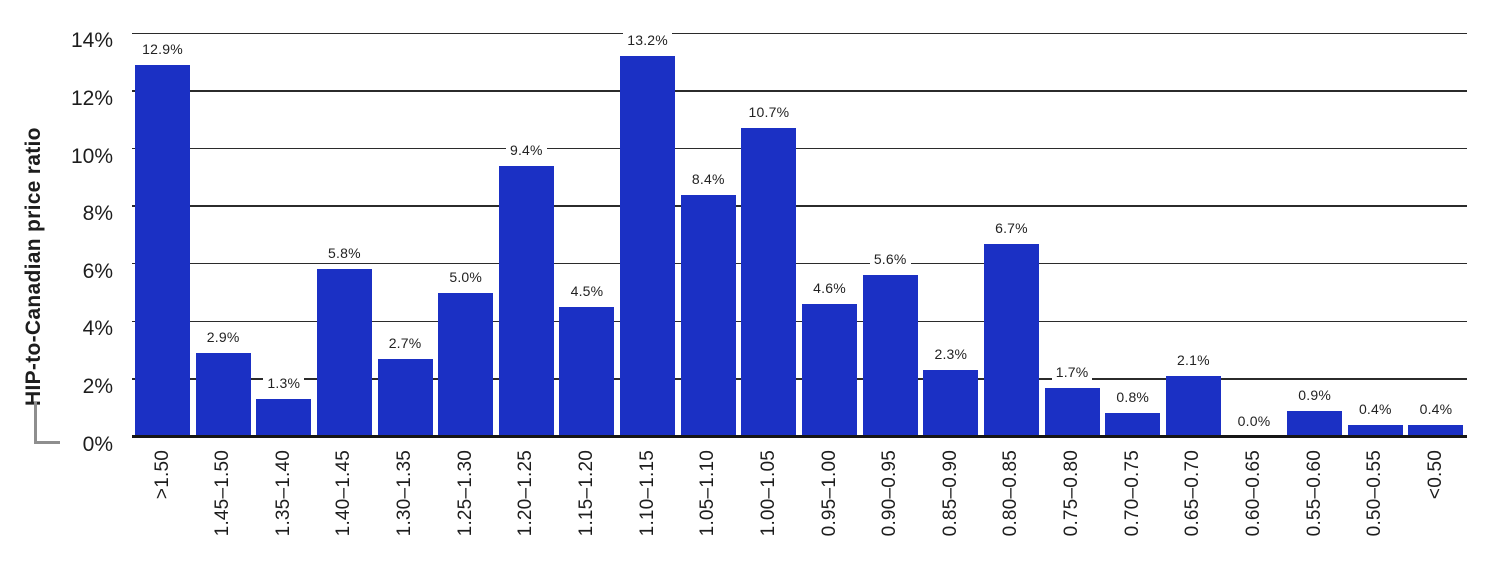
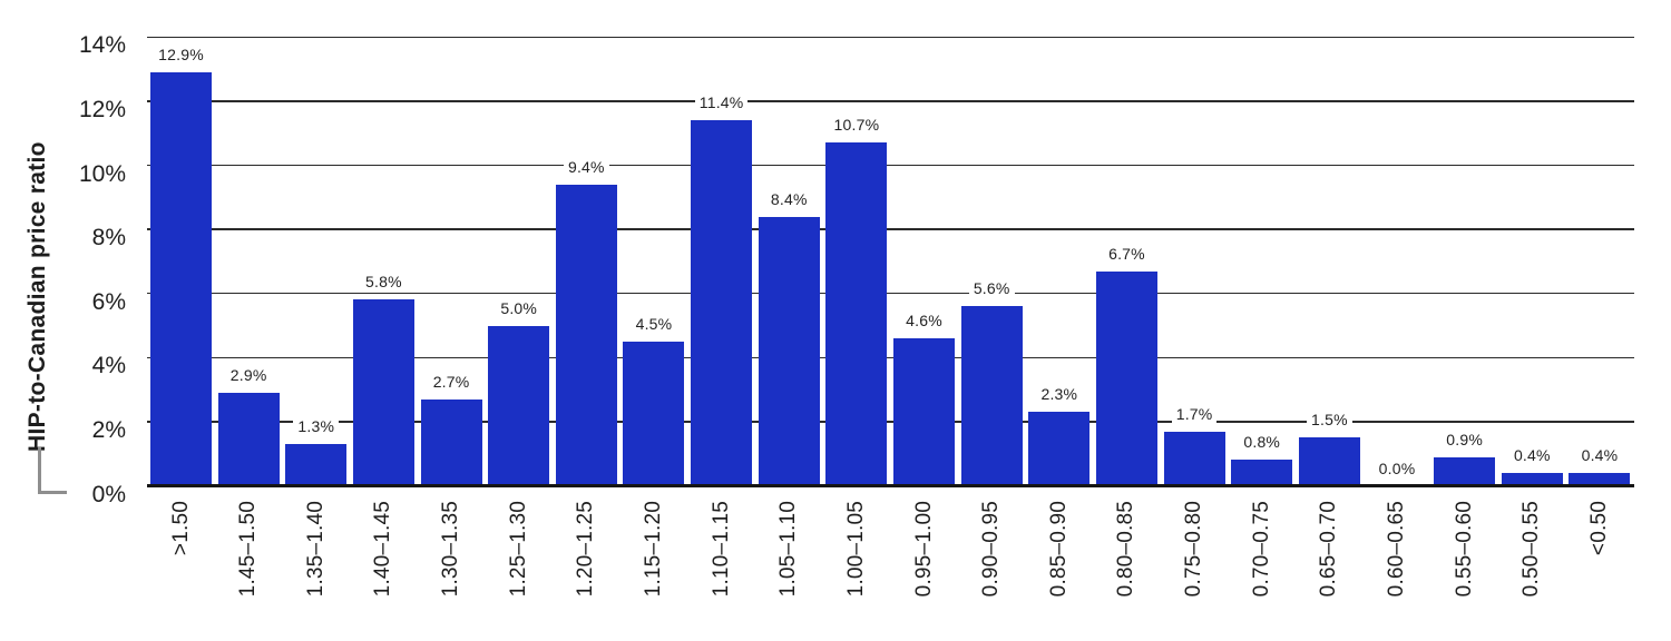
1.10–1.15: 13.2% -> 11.4%
0.65–0.70: 2.1% -> 1.5%
